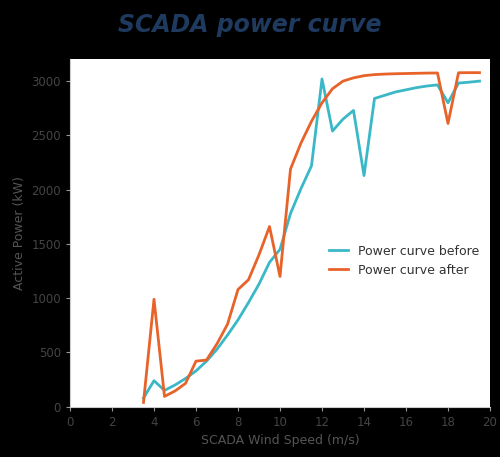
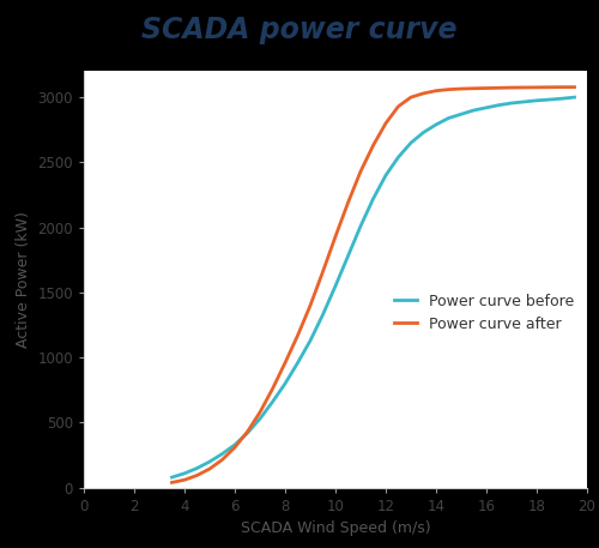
Power curve before/4: 240 -> 110
Power curve after/4: 990 -> 60
Power curve after/6: 420 -> 310
Power curve after/8: 1080 -> 960
Power curve before/10: 1450 -> 1550
Power curve after/10: 1200 -> 1930
Power curve before/12: 3020 -> 2400
Power curve before/14: 2130 -> 2790
Power curve before/18: 2800 -> 2980
Power curve after/18: 2610 -> 3080
